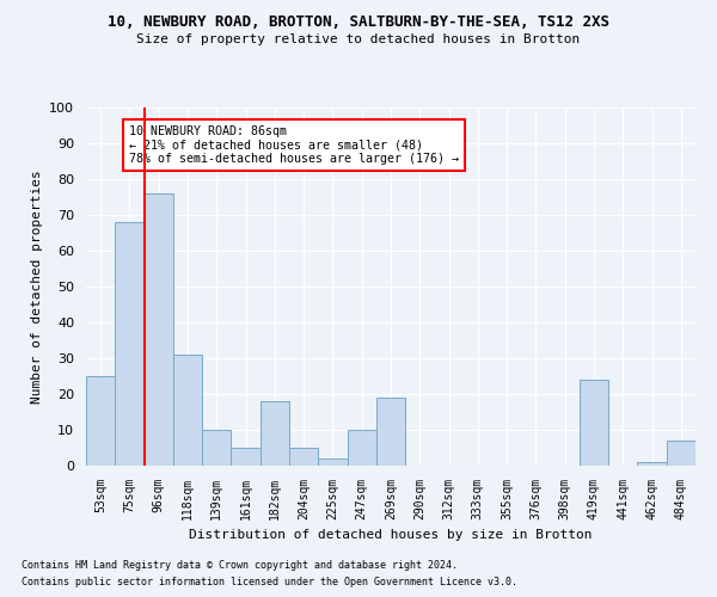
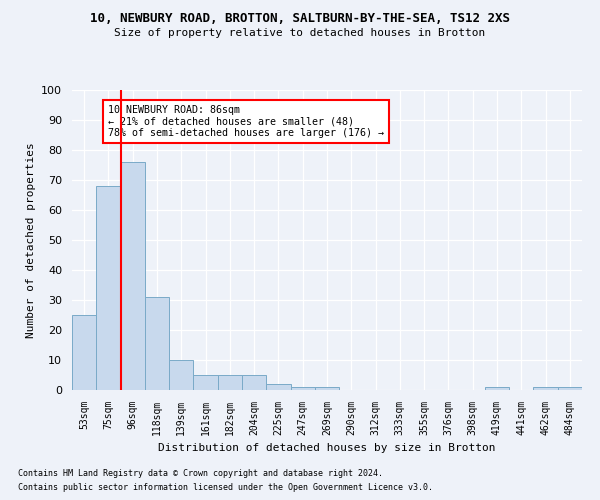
182sqm: 18 -> 5
247sqm: 10 -> 1
269sqm: 19 -> 1
419sqm: 24 -> 1
484sqm: 7 -> 1
